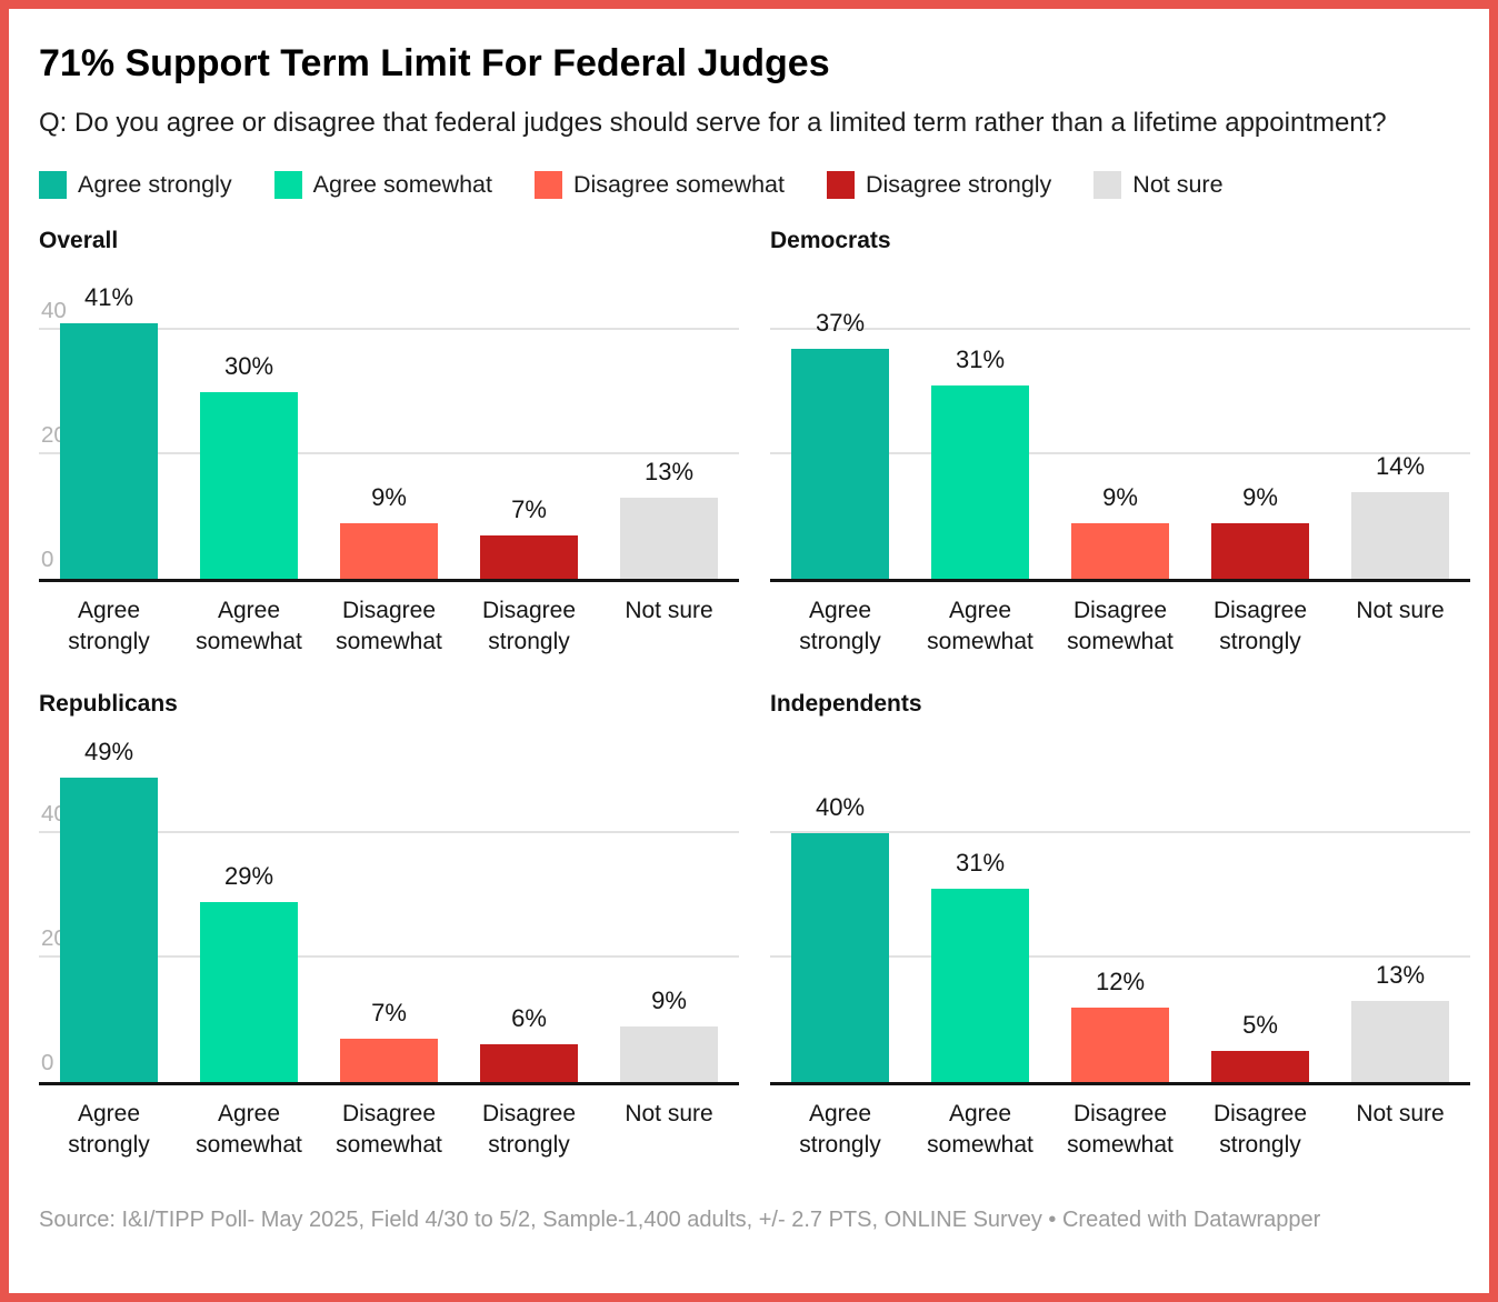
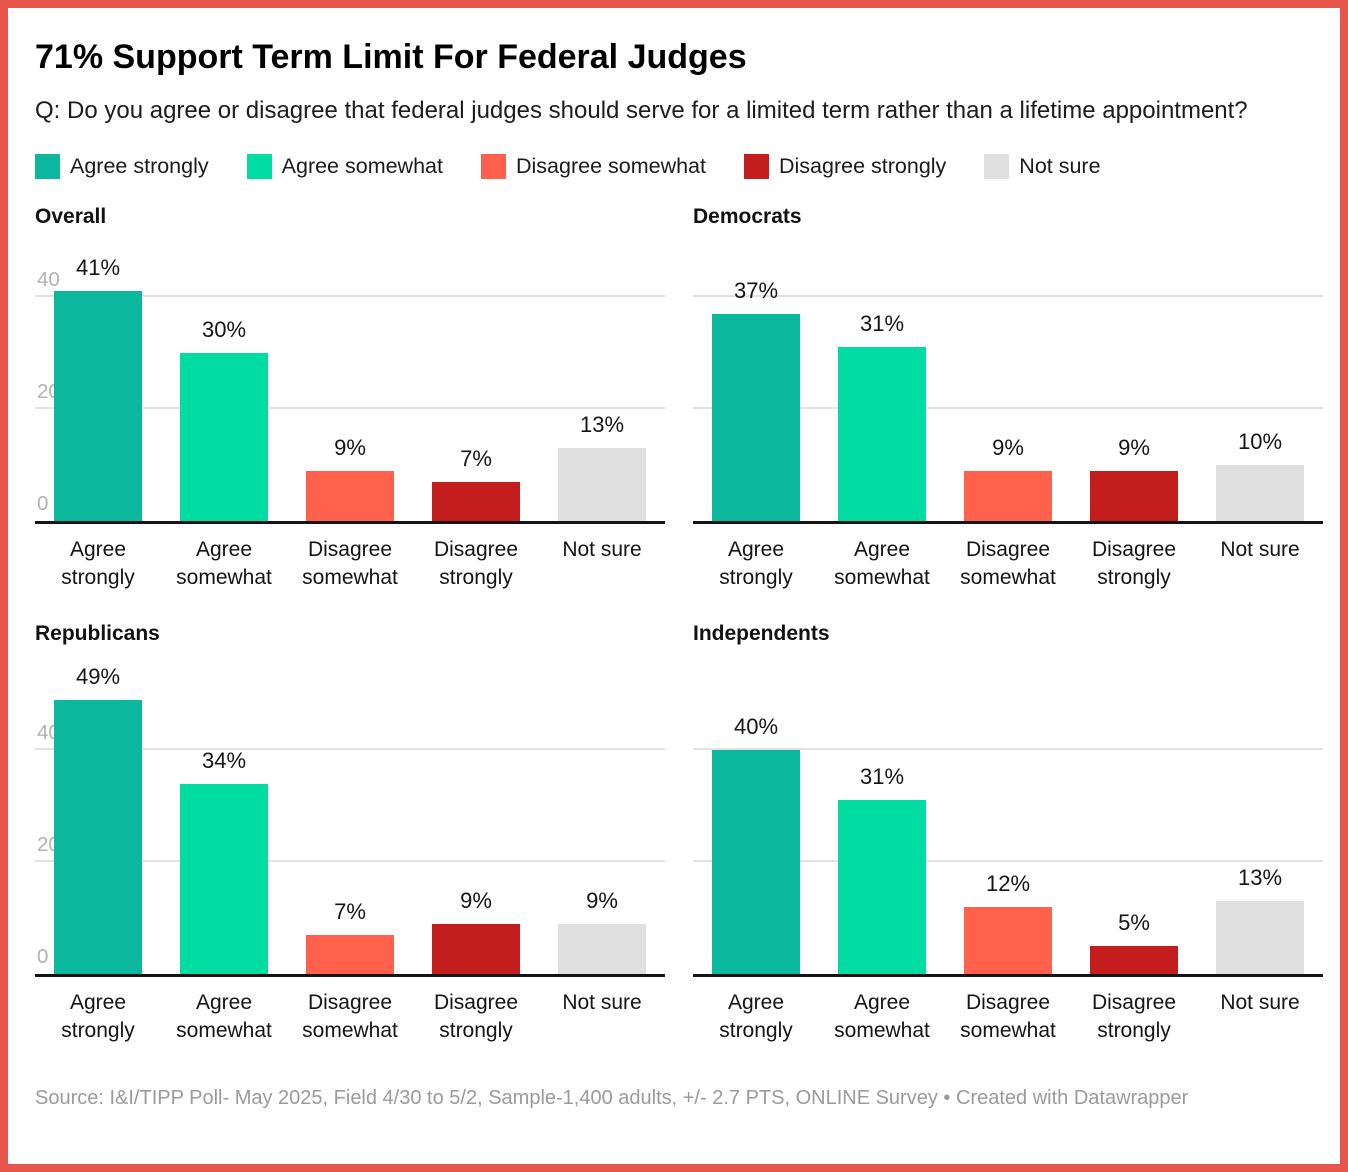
Democrats/Not sure: 14% -> 10%
Republicans/Agree somewhat: 29% -> 34%
Republicans/Disagree strongly: 6% -> 9%
